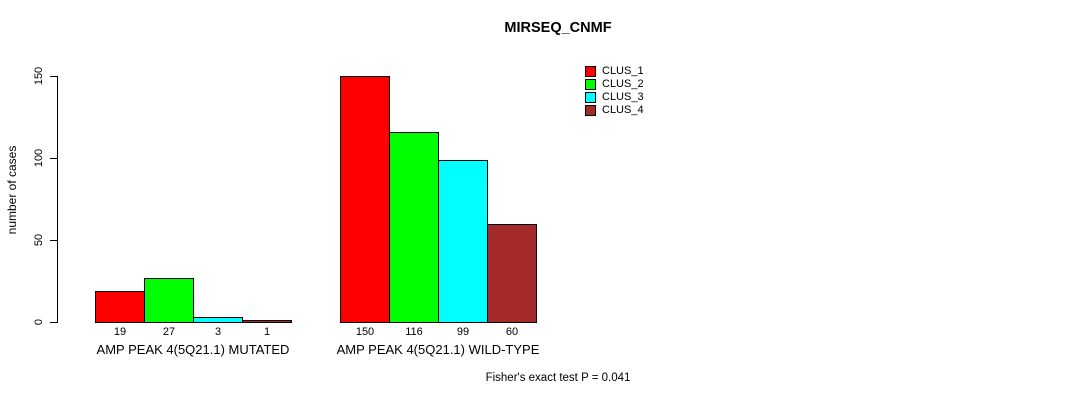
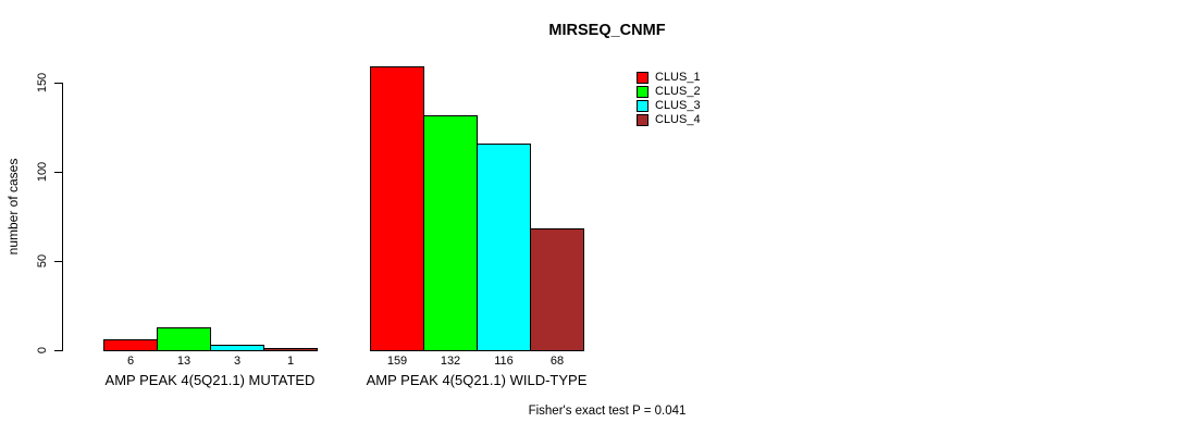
CLUS_1/AMP PEAK 4(5Q21.1) MUTATED: 19 -> 6
CLUS_2/AMP PEAK 4(5Q21.1) MUTATED: 27 -> 13
CLUS_1/AMP PEAK 4(5Q21.1) WILD-TYPE: 150 -> 159
CLUS_2/AMP PEAK 4(5Q21.1) WILD-TYPE: 116 -> 132
CLUS_3/AMP PEAK 4(5Q21.1) WILD-TYPE: 99 -> 116
CLUS_4/AMP PEAK 4(5Q21.1) WILD-TYPE: 60 -> 68
